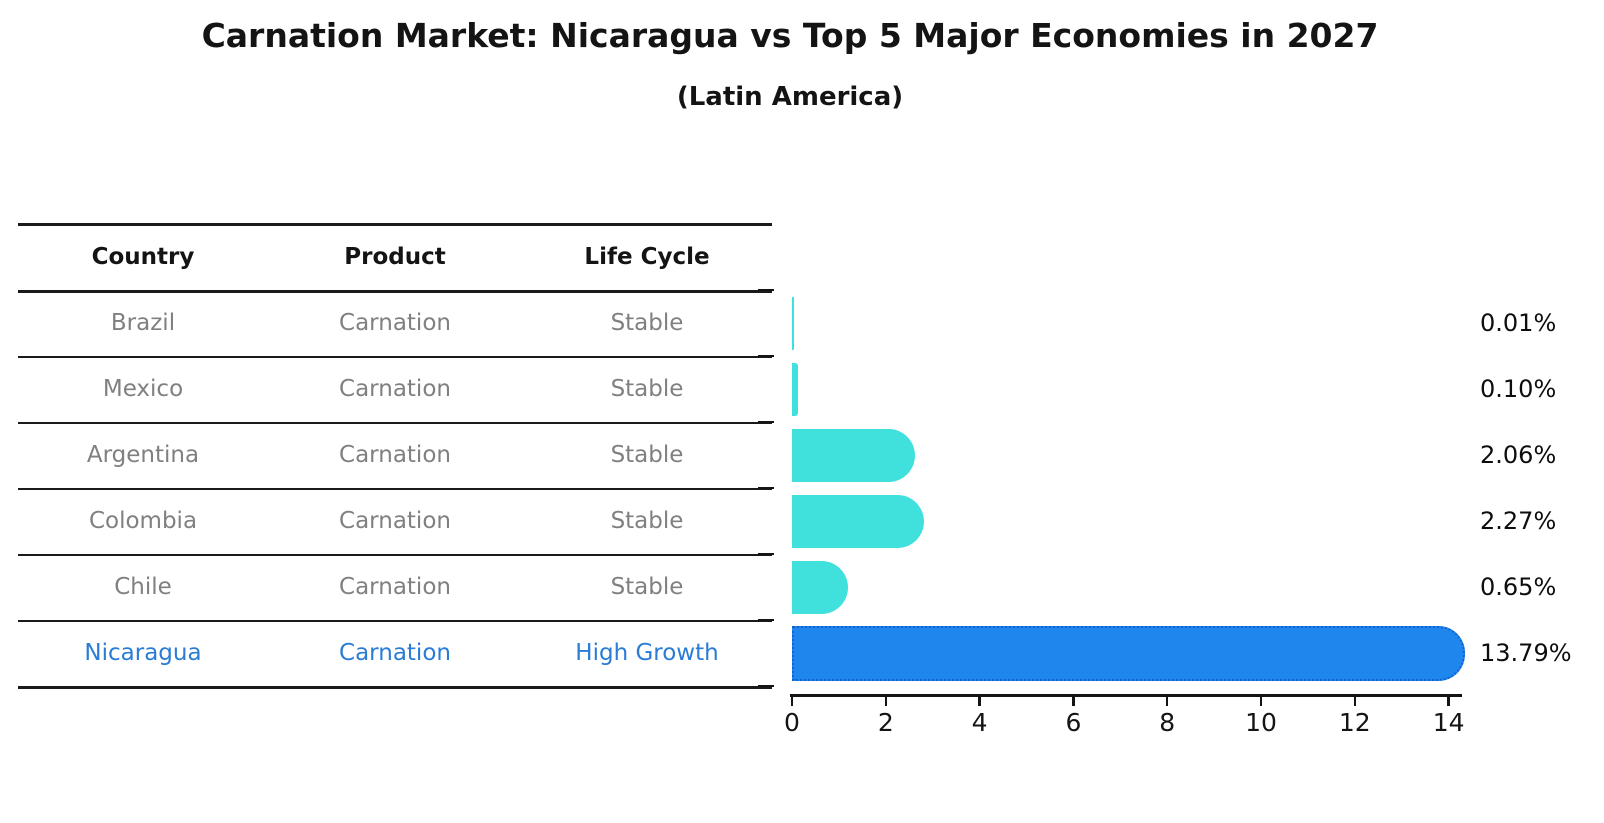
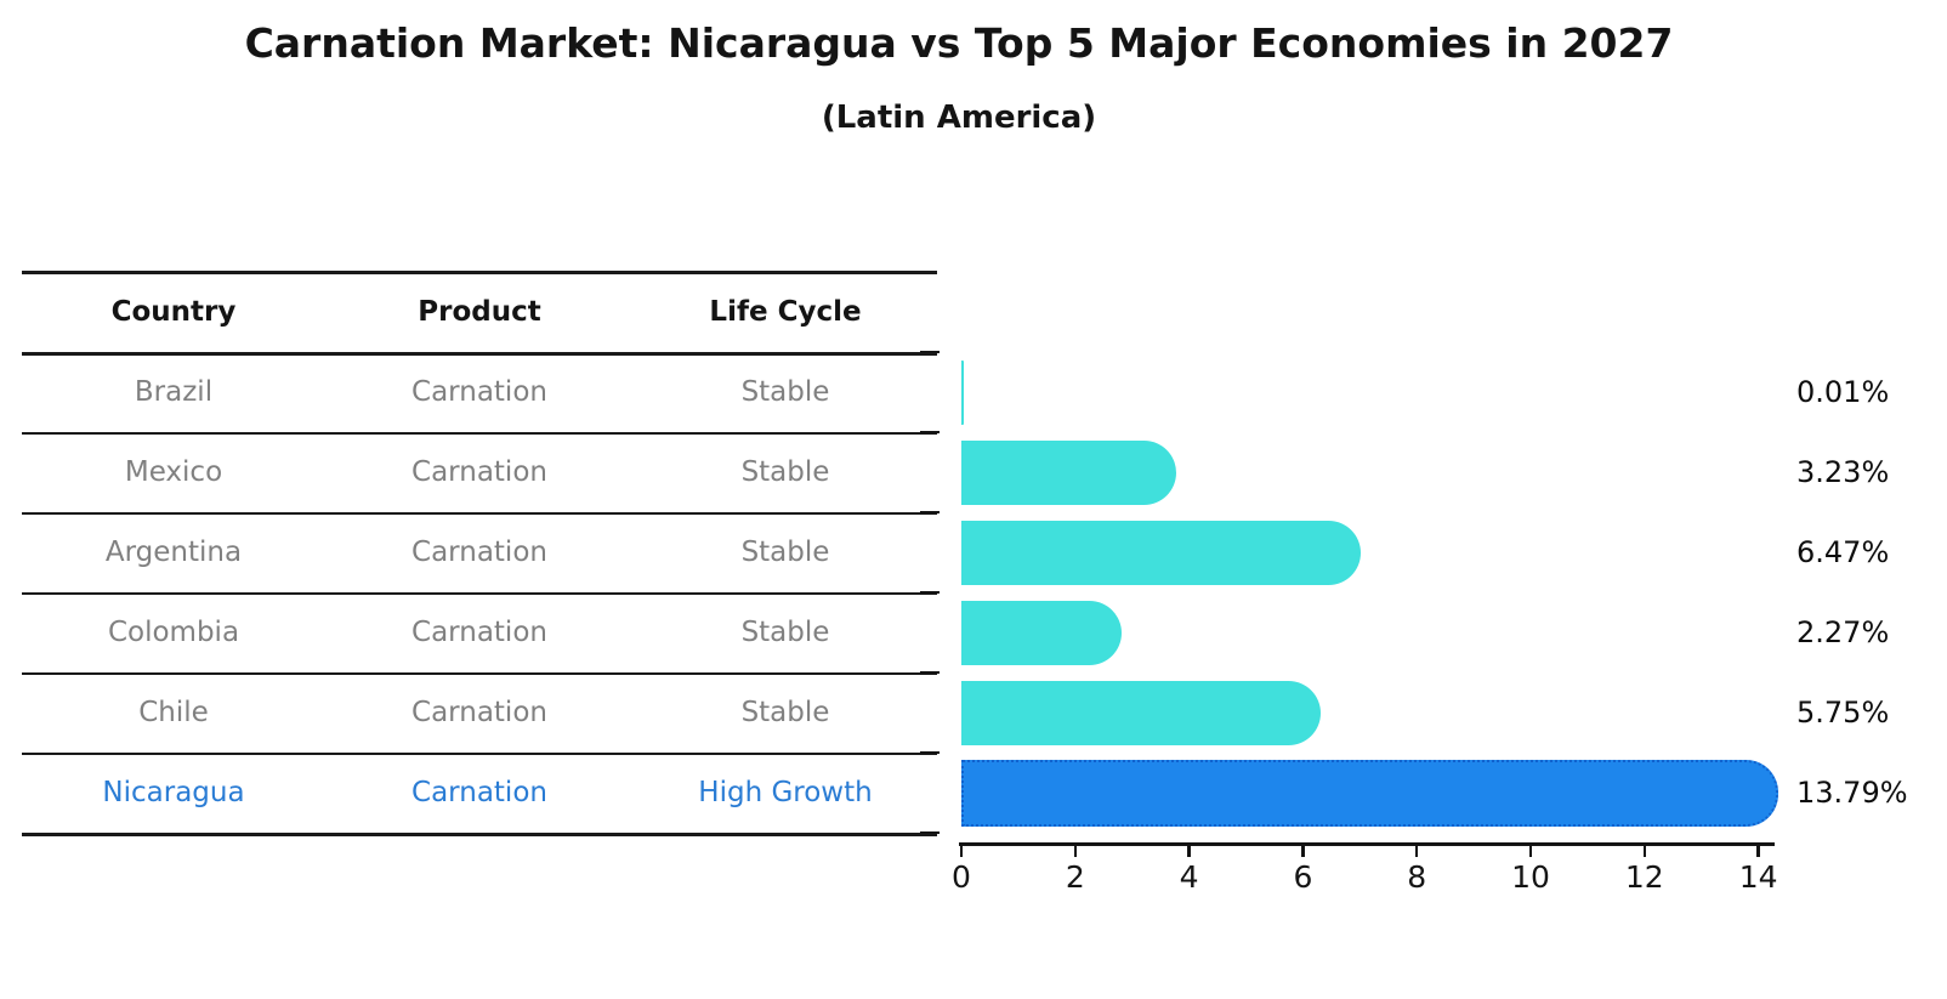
Mexico: 0.10% -> 3.23%
Argentina: 2.06% -> 6.47%
Chile: 0.65% -> 5.75%
